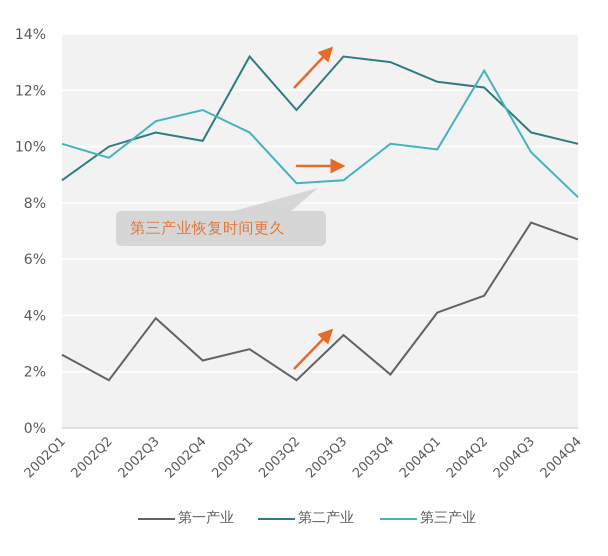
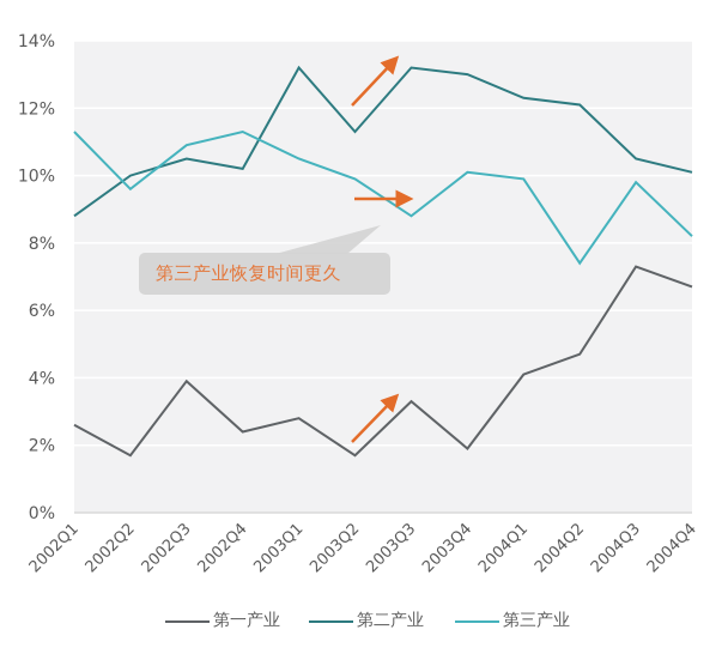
第三产业/2002Q1: 10.1% -> 11.3%
第三产业/2003Q2: 8.7% -> 9.9%
第三产业/2004Q2: 12.7% -> 7.4%
